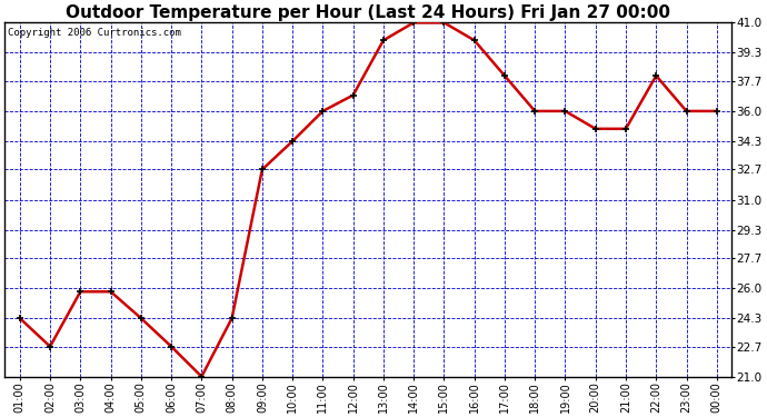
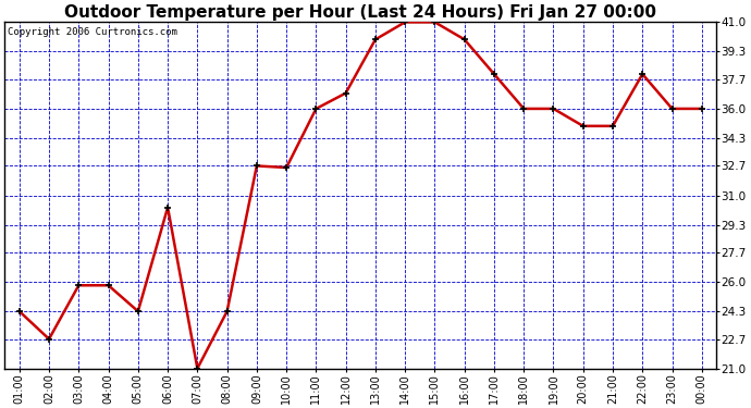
06:00: 22.7 -> 30.3
10:00: 34.3 -> 32.6
